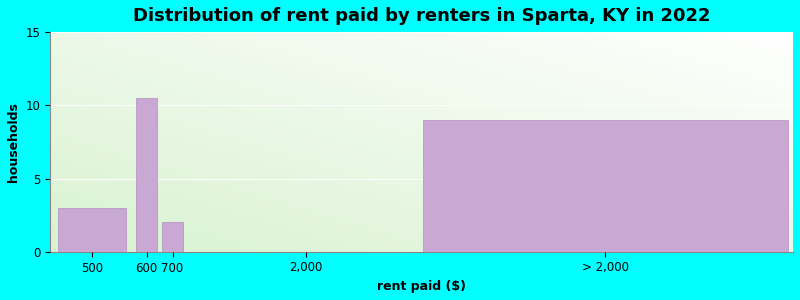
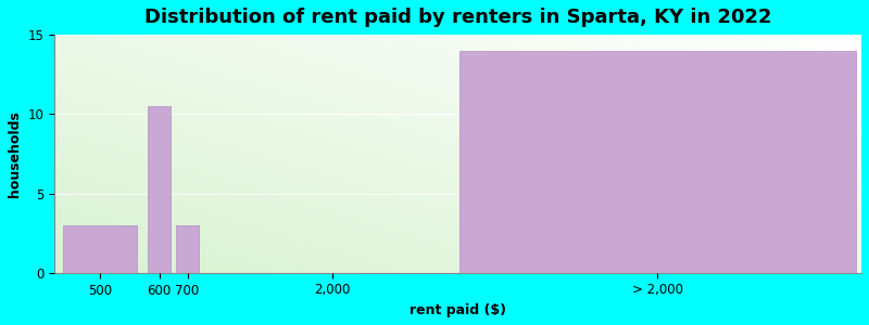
700: 2.0 -> 3.0
> 2,000: 9.0 -> 14.0
